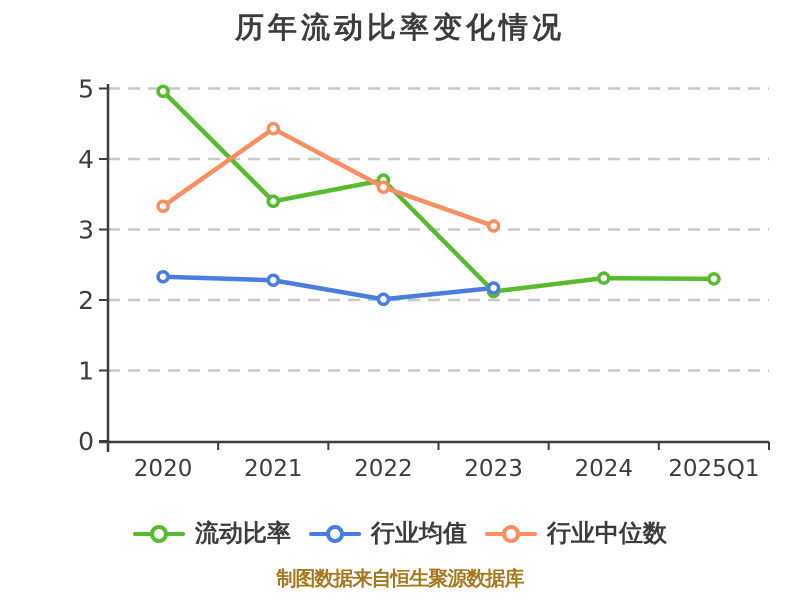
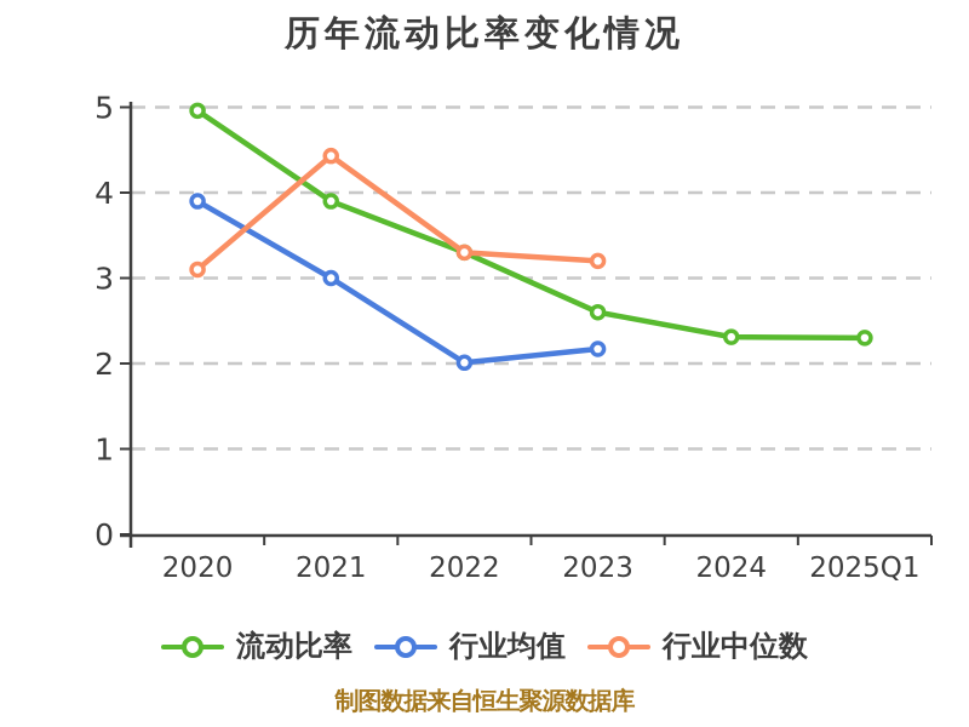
行业均值/2020: 2.3 -> 3.9
行业中位数/2020: 3.3 -> 3.1
流动比率/2021: 3.4 -> 3.9
行业均值/2021: 2.3 -> 3.0
流动比率/2022: 3.7 -> 3.3
行业中位数/2022: 3.6 -> 3.3
流动比率/2023: 2.1 -> 2.6
行业中位数/2023: 3.0 -> 3.2
